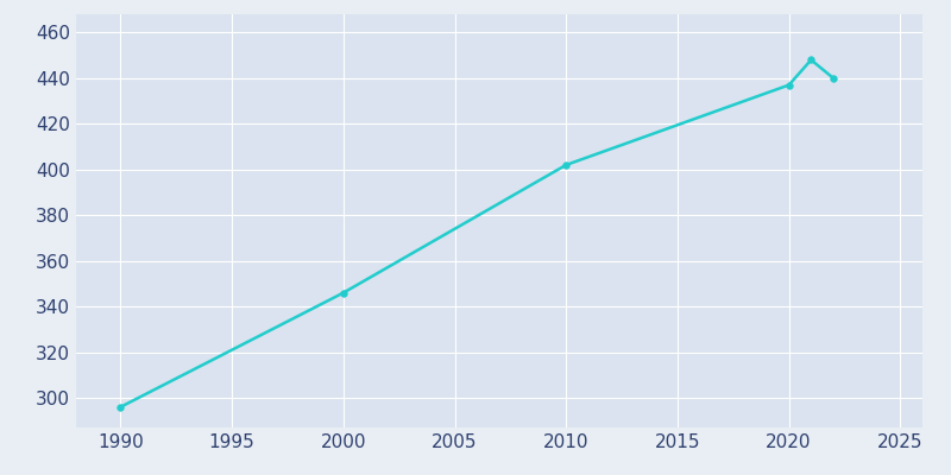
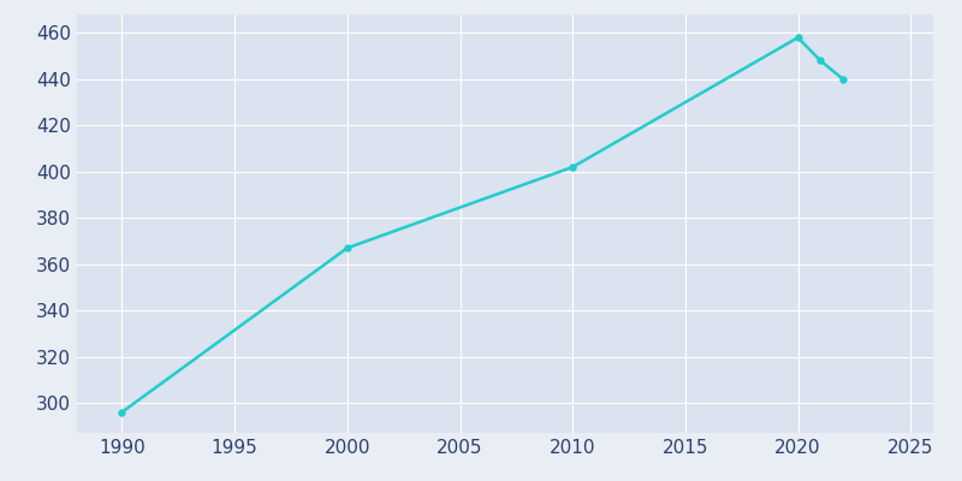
2000: 346 -> 367
2020: 437 -> 458
